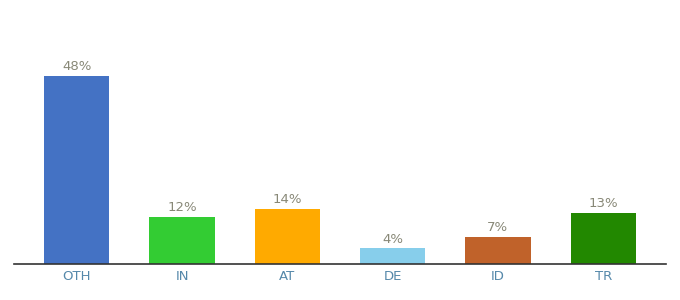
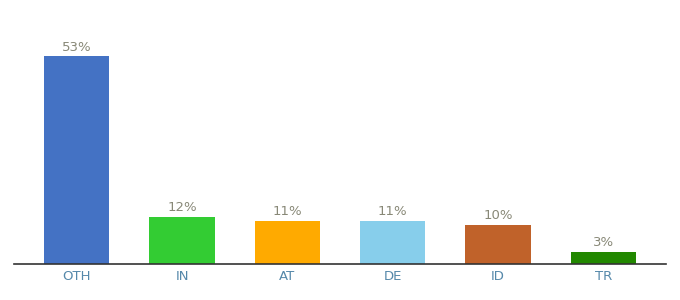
OTH: 48% -> 53%
AT: 14% -> 11%
DE: 4% -> 11%
ID: 7% -> 10%
TR: 13% -> 3%
